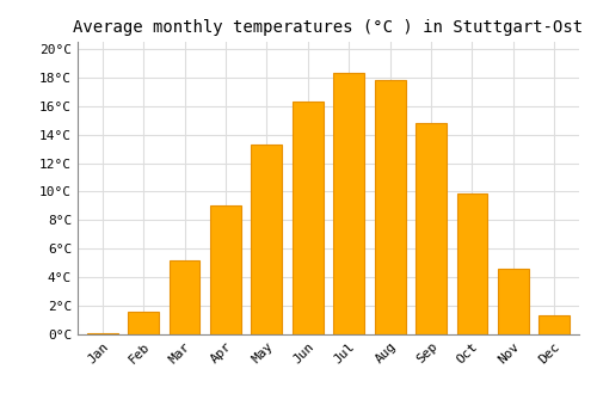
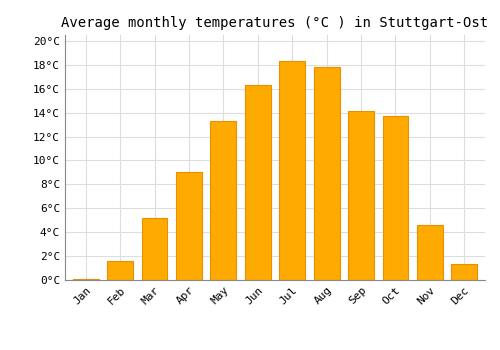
Sep: 14.8°C -> 14.1°C
Oct: 9.9°C -> 13.7°C
